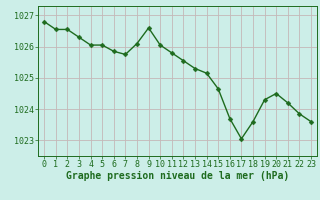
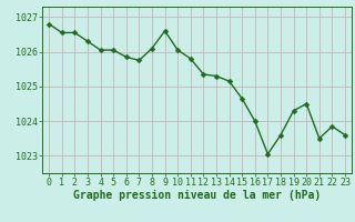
12: 1025.55 -> 1025.35
16: 1023.70 -> 1024.00
21: 1024.20 -> 1023.50
